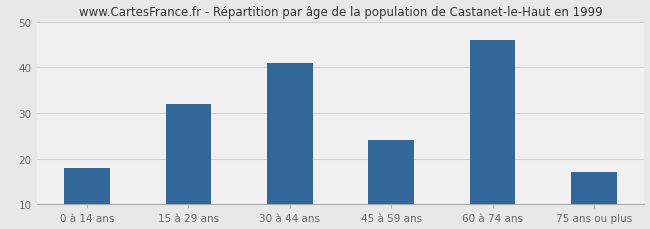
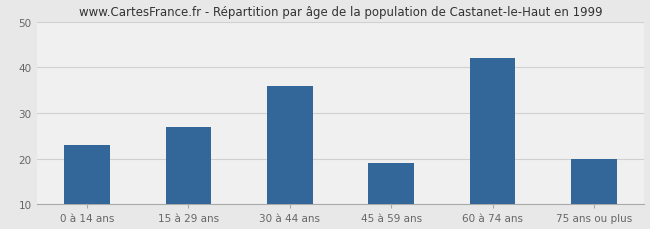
0 à 14 ans: 18 -> 23
15 à 29 ans: 32 -> 27
30 à 44 ans: 41 -> 36
45 à 59 ans: 24 -> 19
60 à 74 ans: 46 -> 42
75 ans ou plus: 17 -> 20
